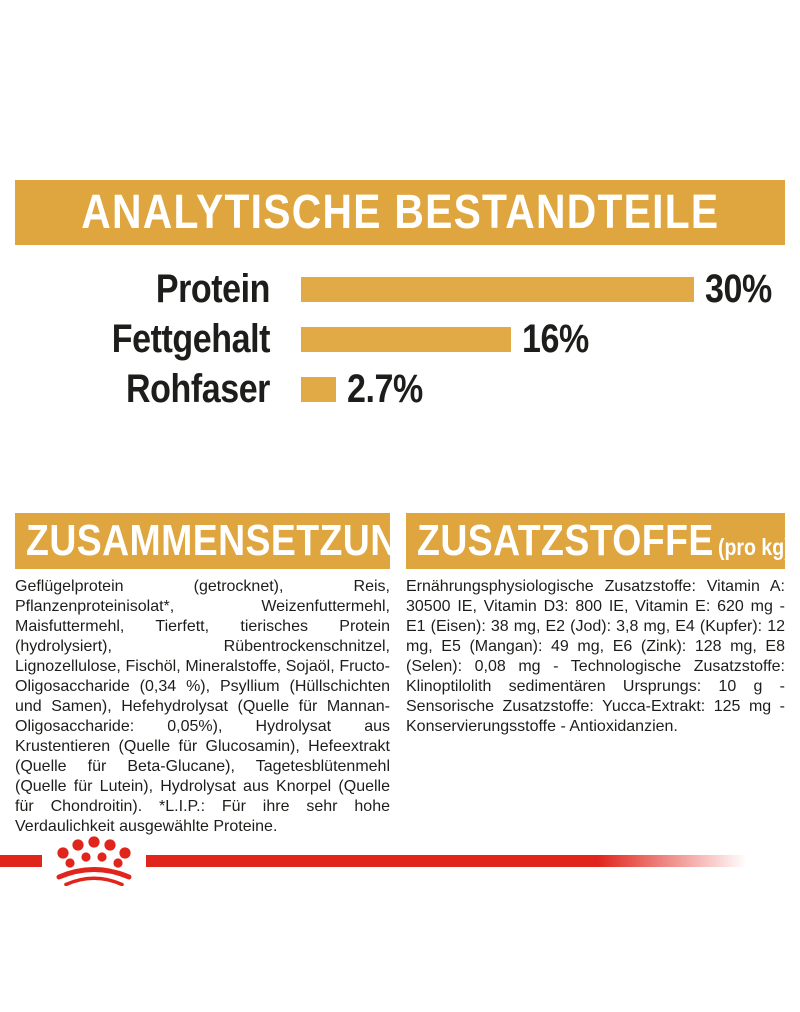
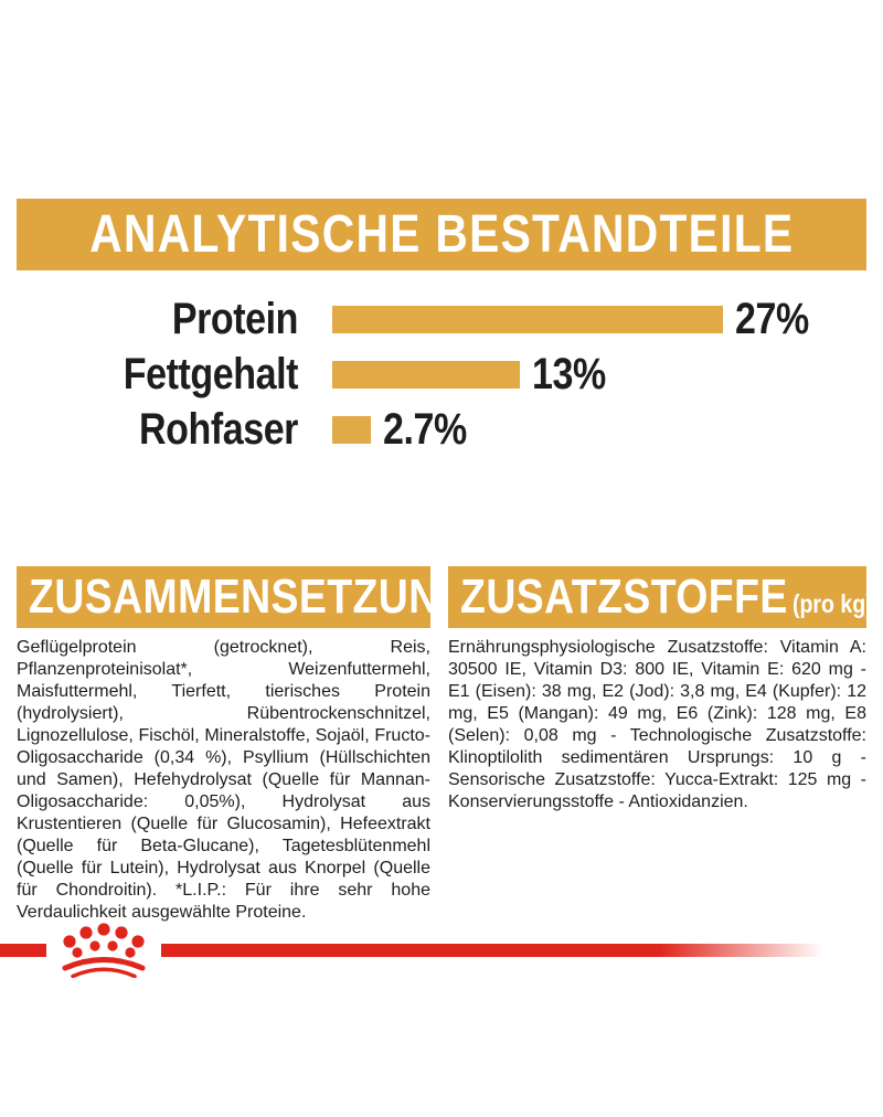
Protein: 30% -> 27%
Fettgehalt: 16% -> 13%
